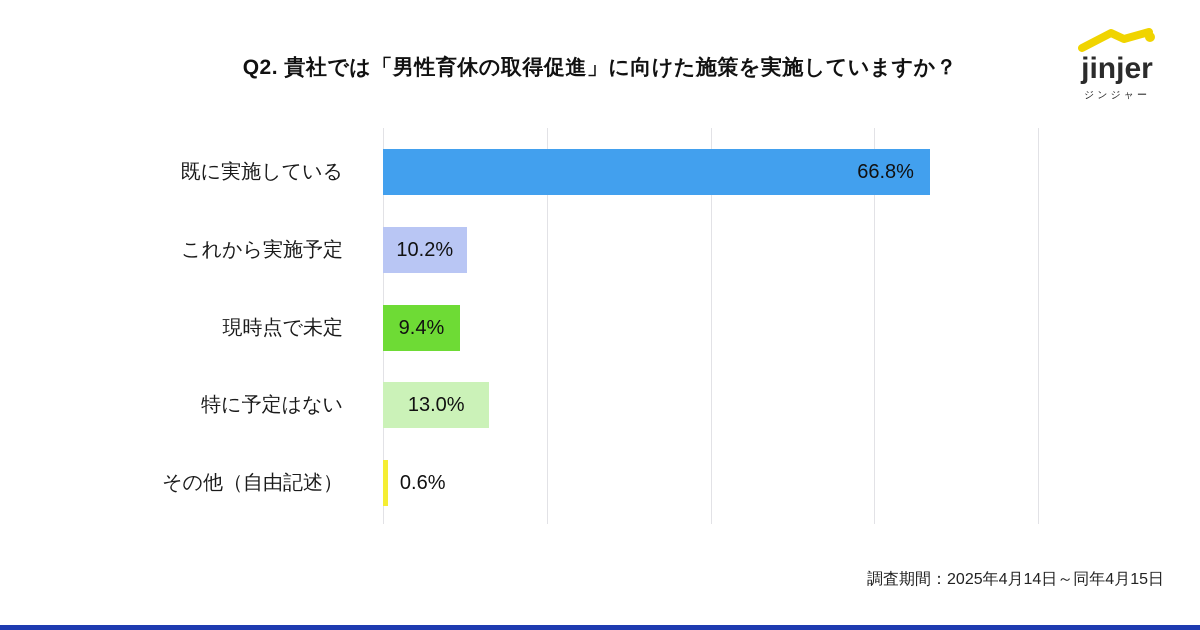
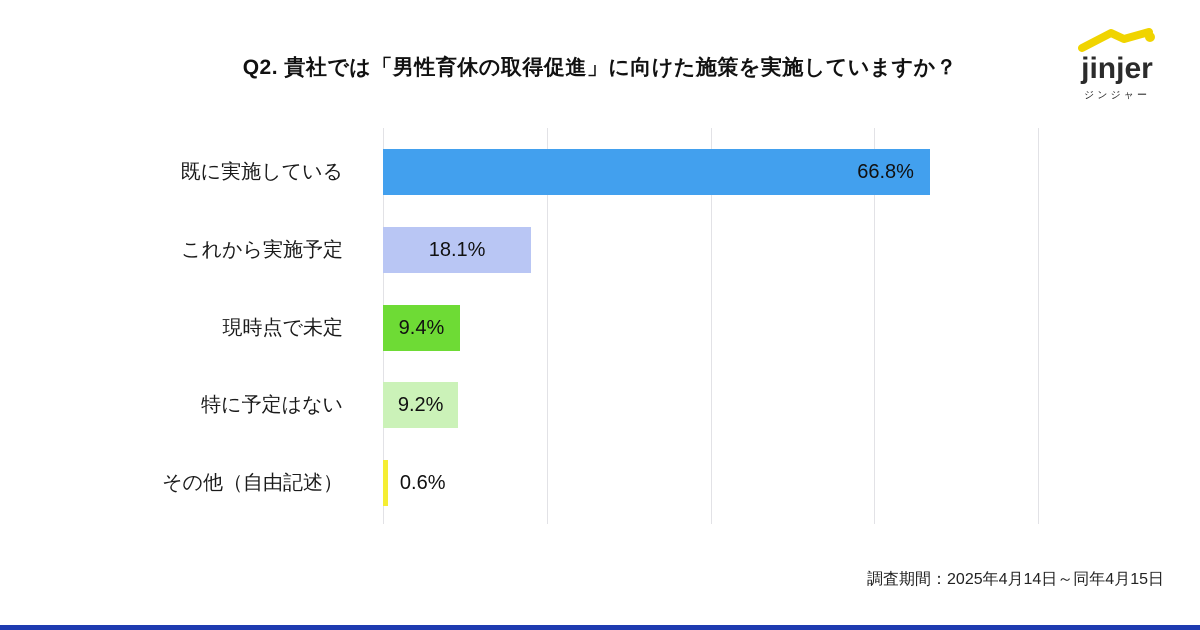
これから実施予定: 10.2% -> 18.1%
特に予定はない: 13.0% -> 9.2%
